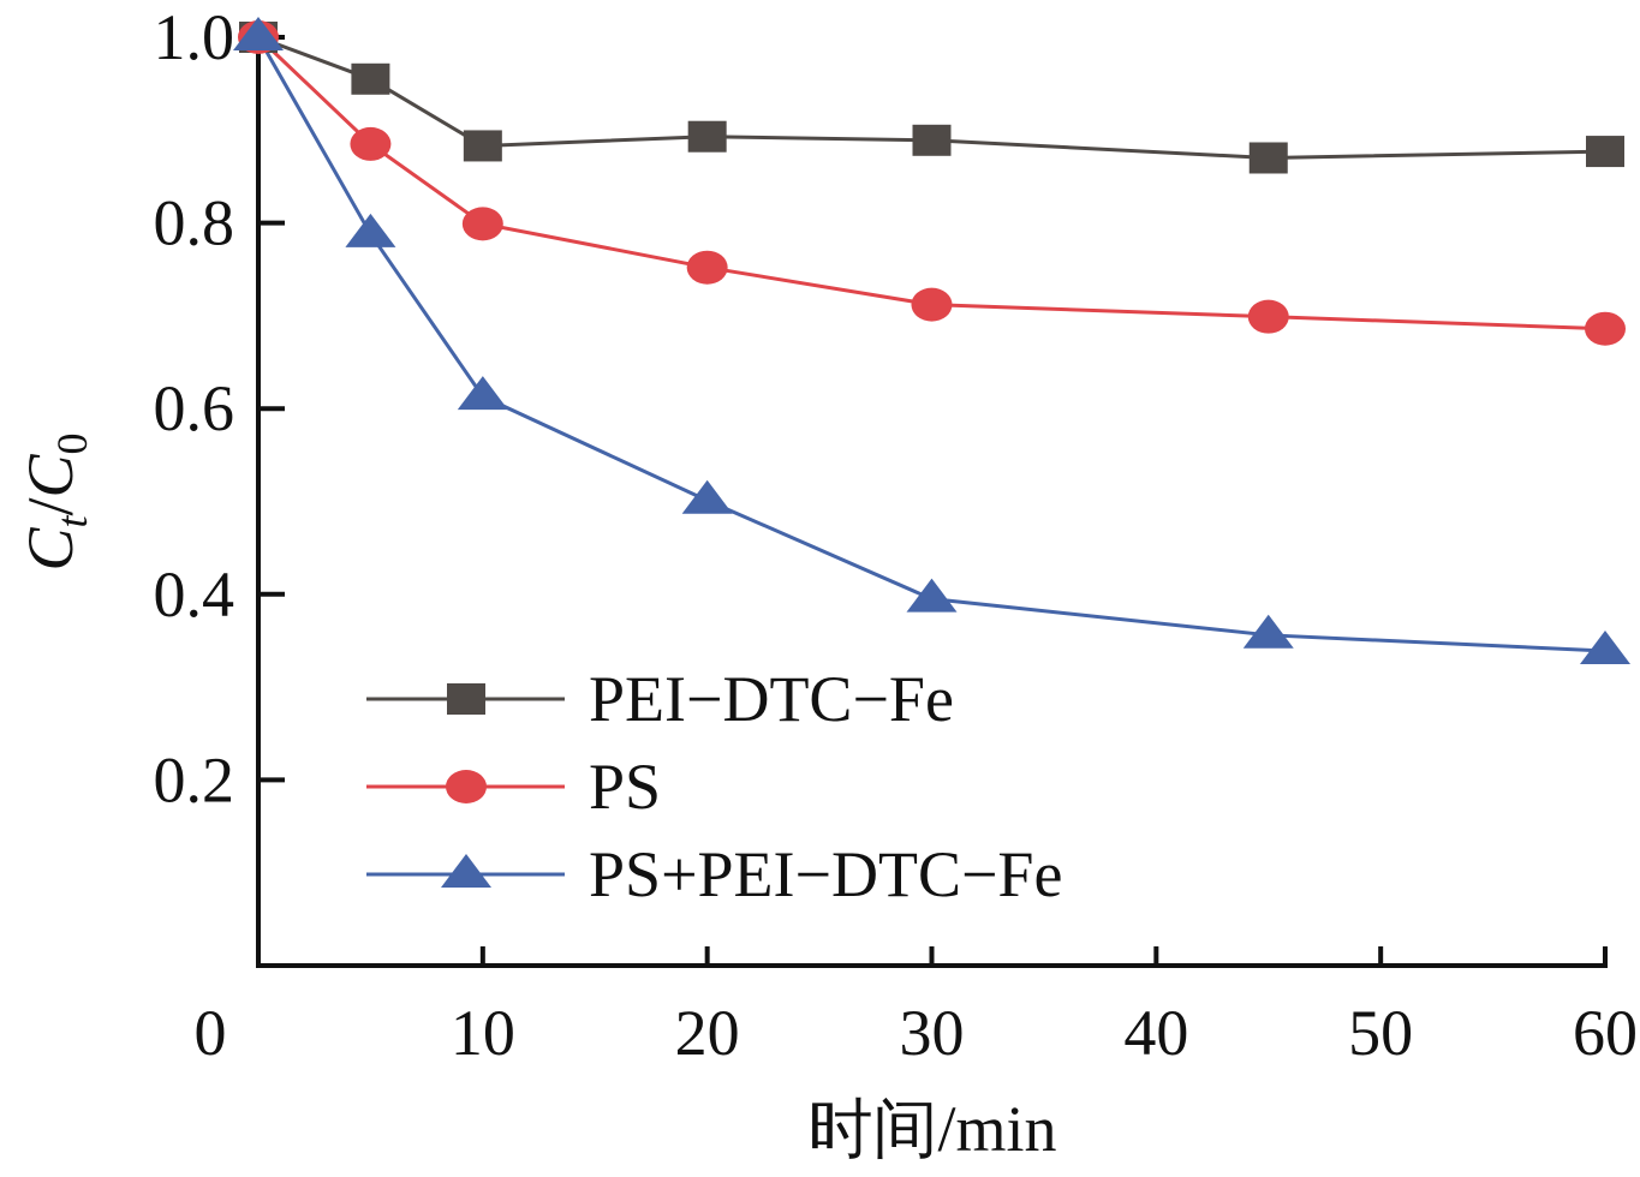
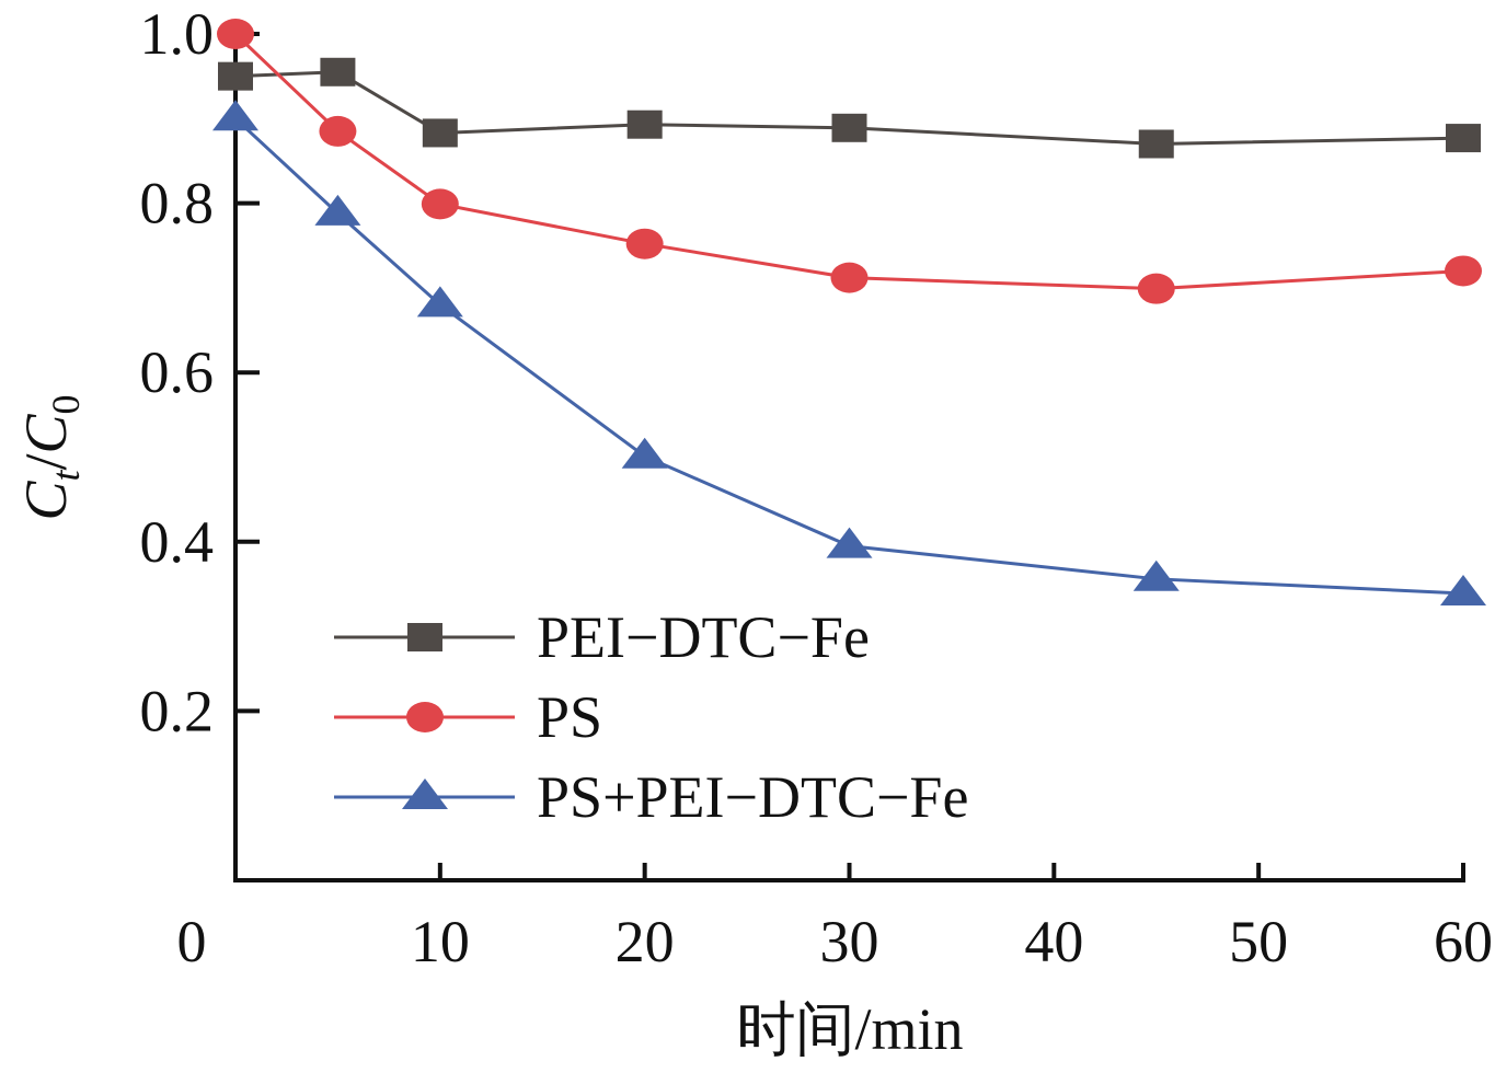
PEI−DTC−Fe/0: 1.00 -> 0.95
PS+PEI−DTC−Fe/0: 1.00 -> 0.90
PS+PEI−DTC−Fe/10: 0.61 -> 0.68
PS/60: 0.69 -> 0.72
